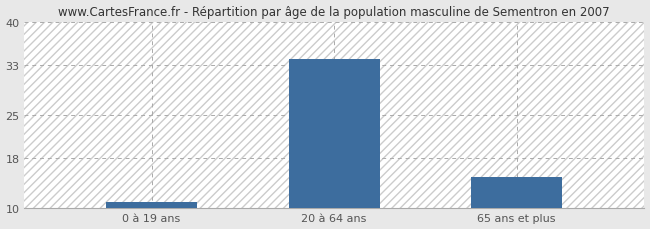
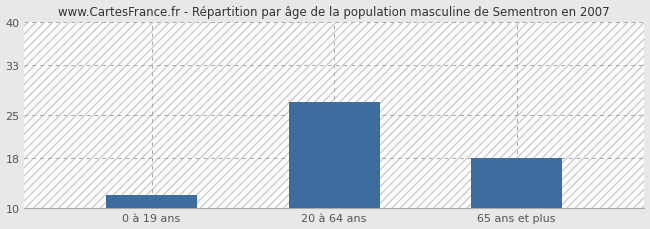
0 à 19 ans: 11 -> 12
20 à 64 ans: 34 -> 27
65 ans et plus: 15 -> 18
